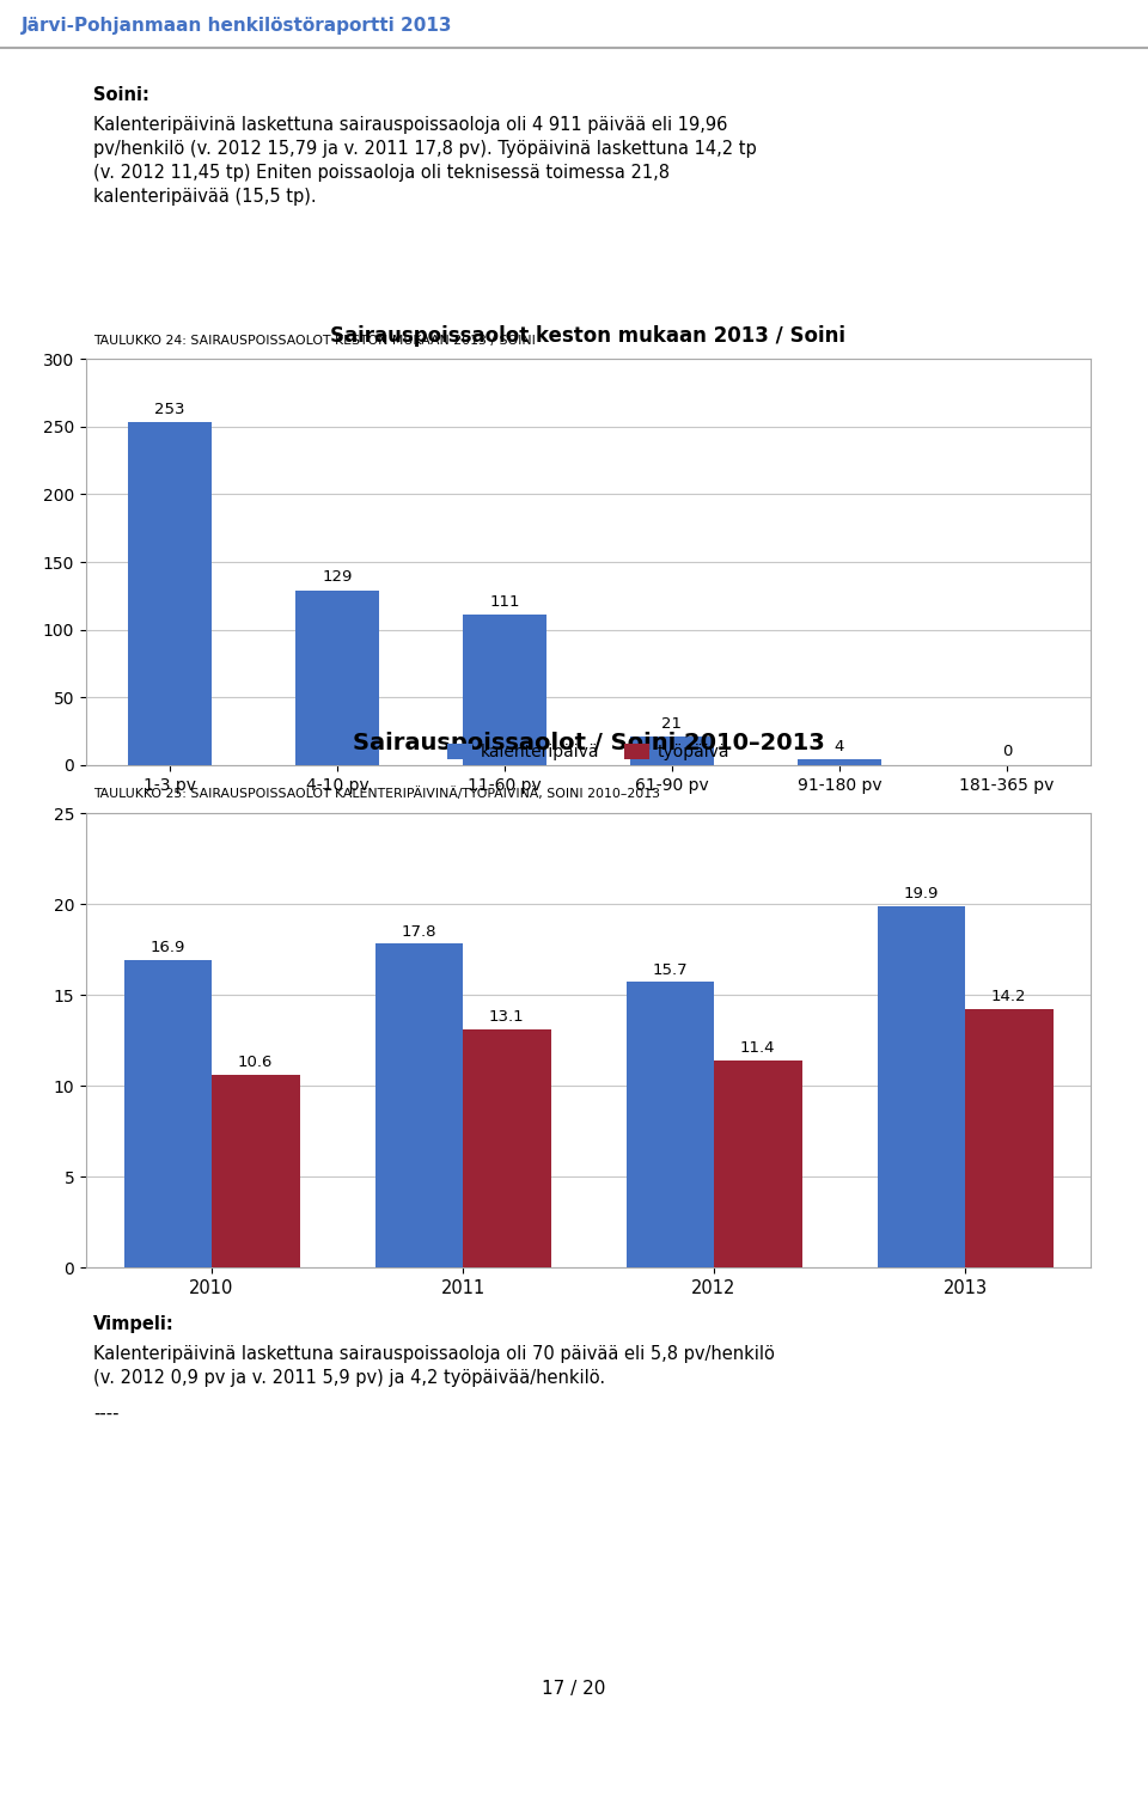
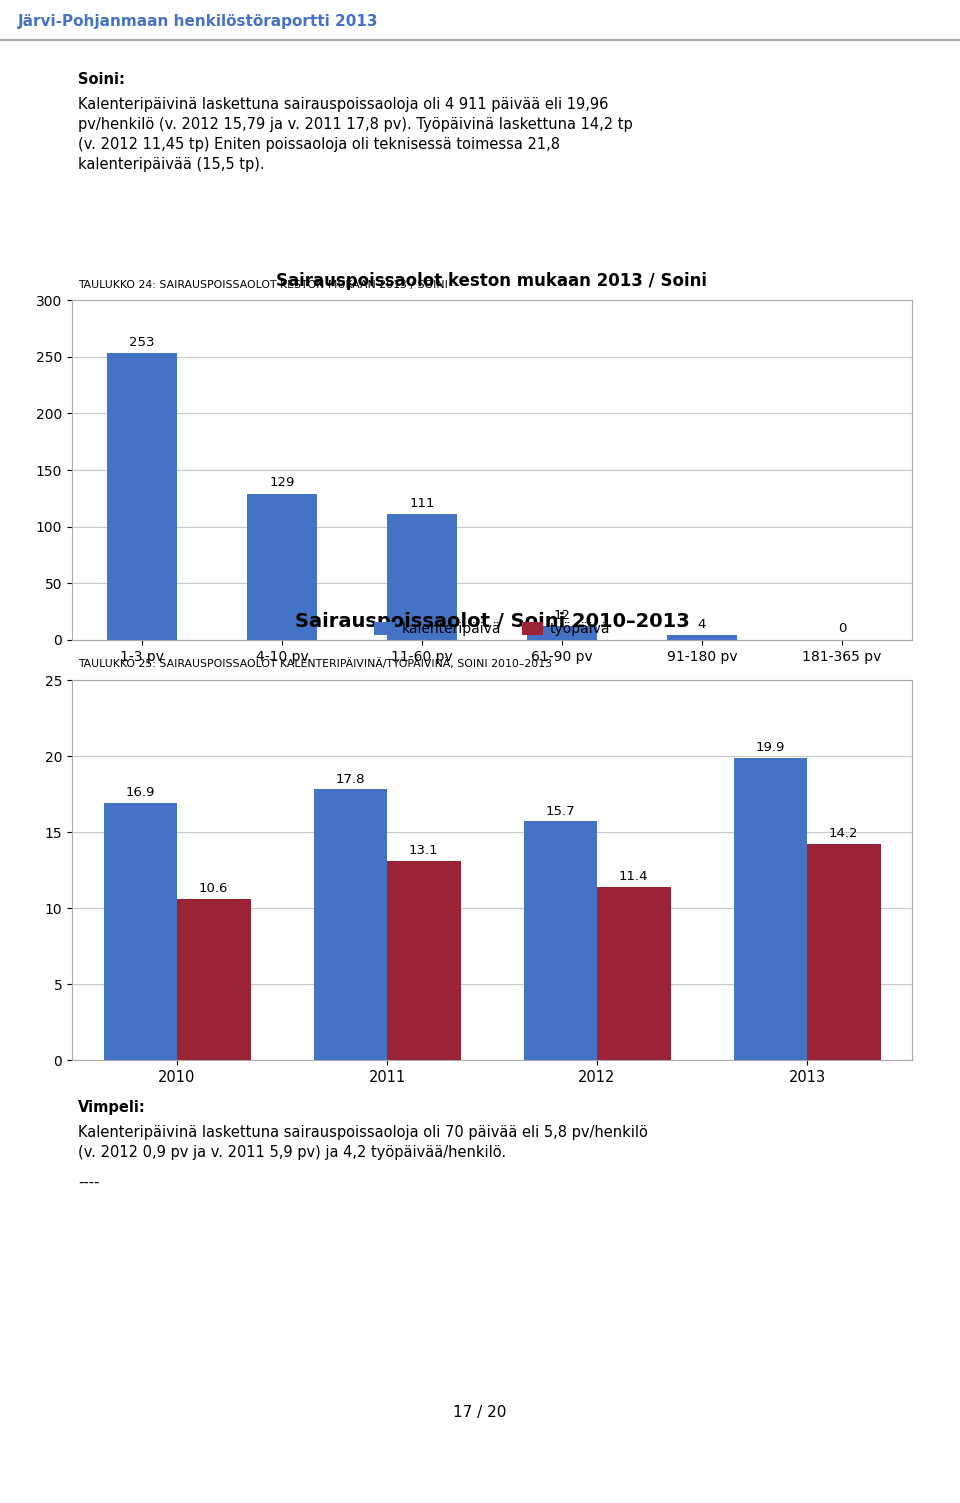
61-90 pv: 21 -> 12
